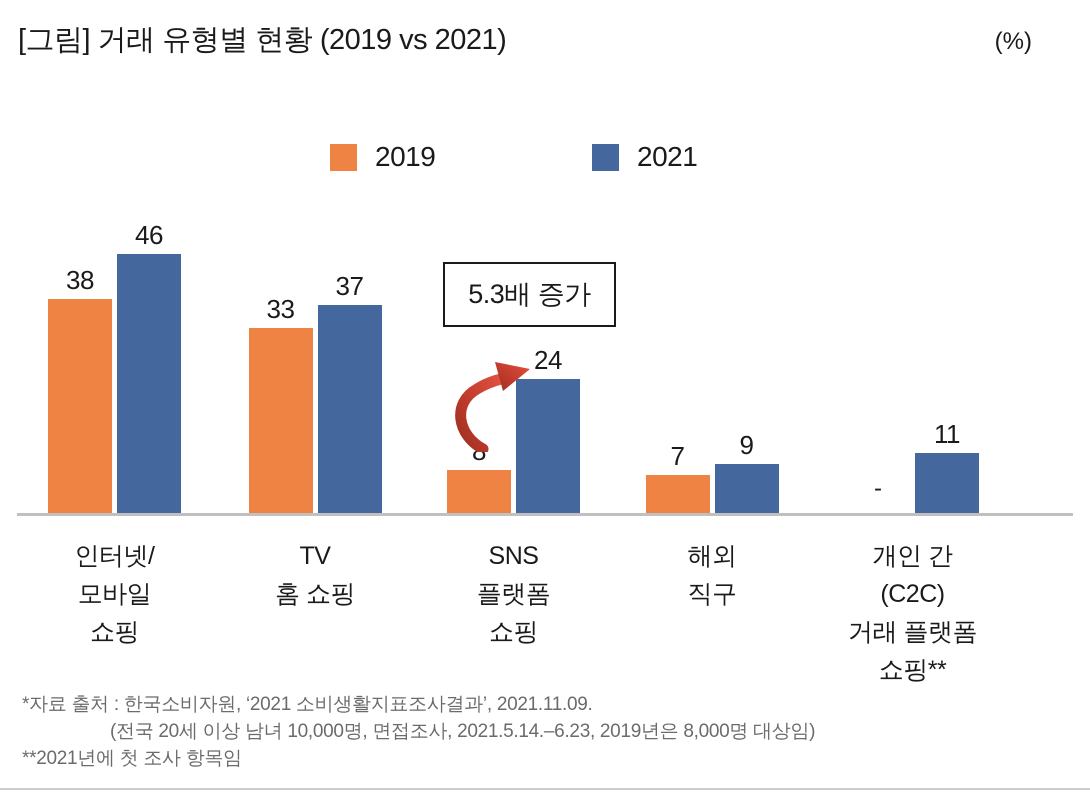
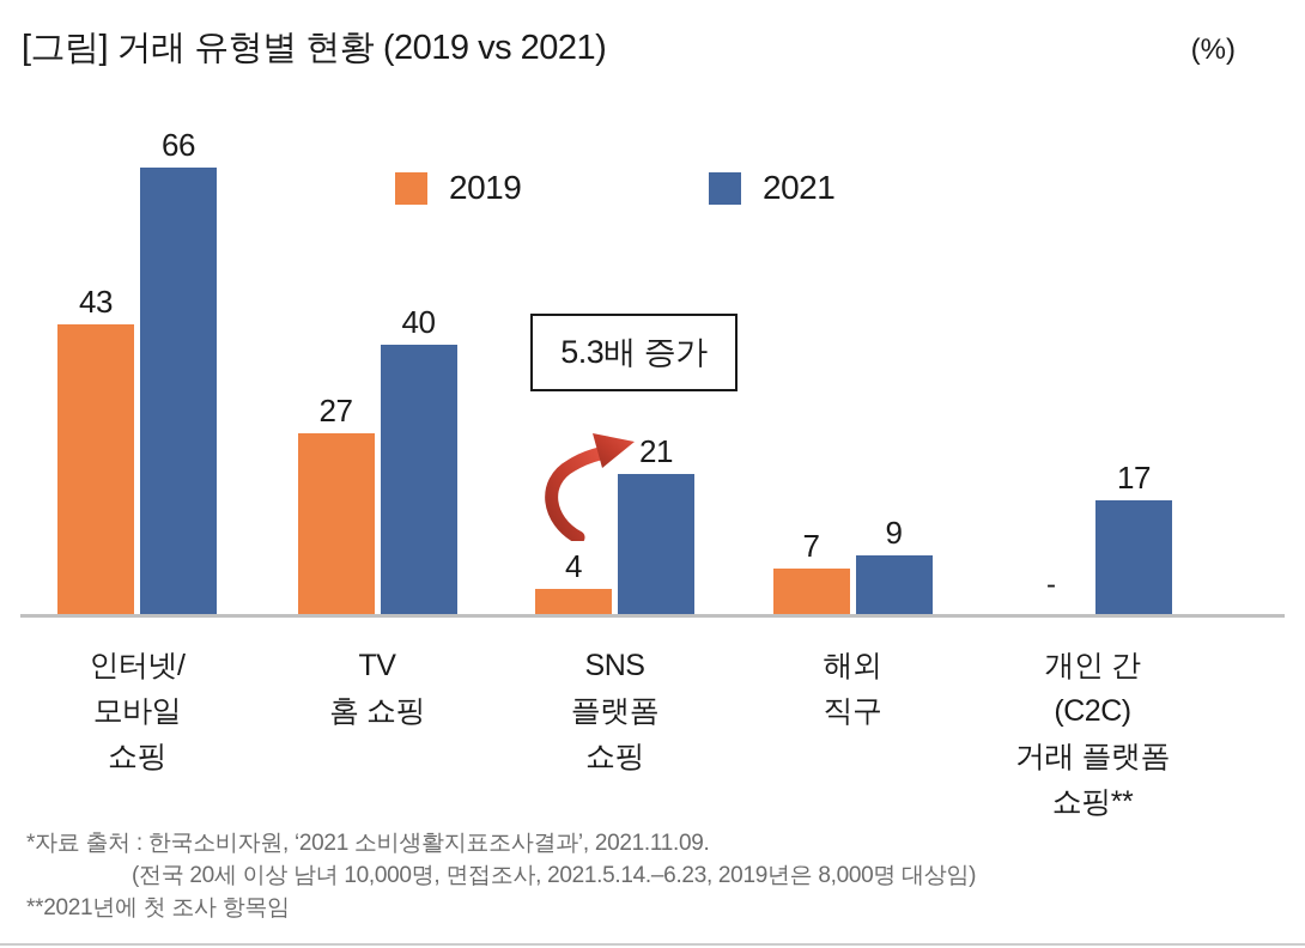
2019/인터넷/ 모바일 쇼핑: 38 -> 43
2021/인터넷/ 모바일 쇼핑: 46 -> 66
2019/TV 홈 쇼핑: 33 -> 27
2021/TV 홈 쇼핑: 37 -> 40
2019/SNS 플랫폼 쇼핑: 8 -> 4
2021/SNS 플랫폼 쇼핑: 24 -> 21
2021/개인 간 (C2C) 거래 플랫폼 쇼핑**: 11 -> 17
